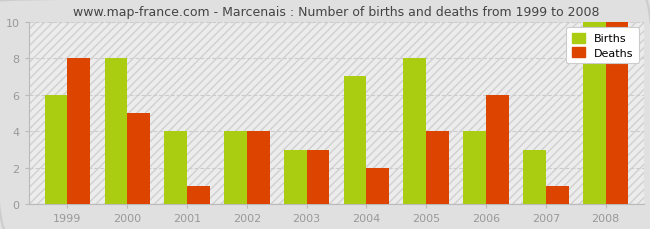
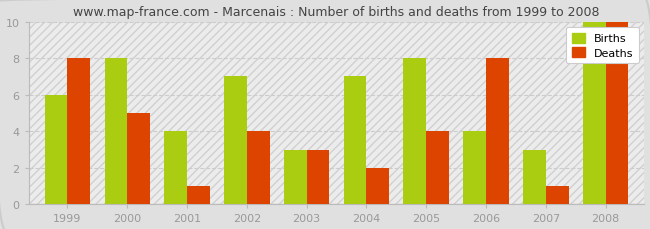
Births/2002: 4 -> 7
Deaths/2006: 6 -> 8
